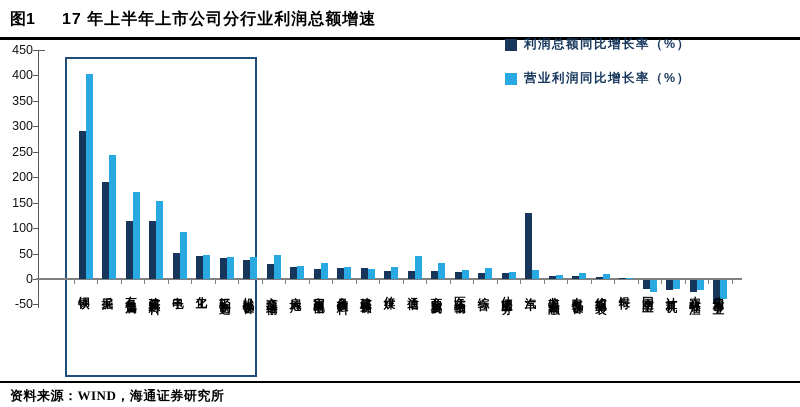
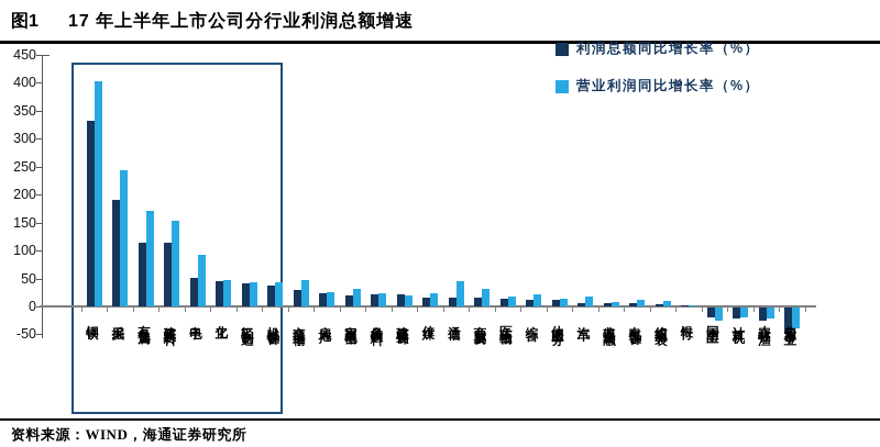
利润总额同比增长率（%）/钢铁: 290 -> 330
利润总额同比增长率（%）/汽车: 130 -> 10
